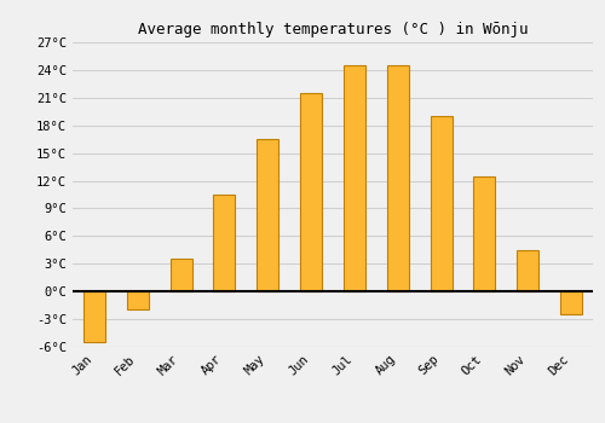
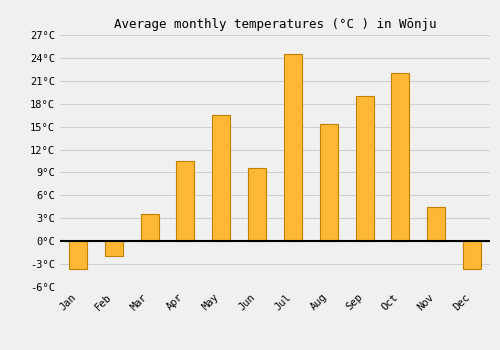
Jan: -5.5°C -> -3.6°C
Jun: 21.5°C -> 9.6°C
Aug: 24.5°C -> 15.4°C
Oct: 12.5°C -> 22.0°C
Dec: -2.5°C -> -3.6°C
